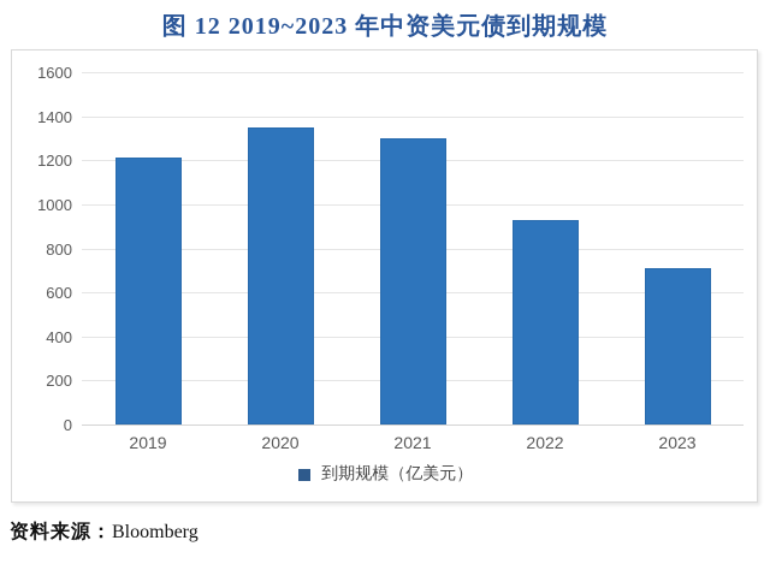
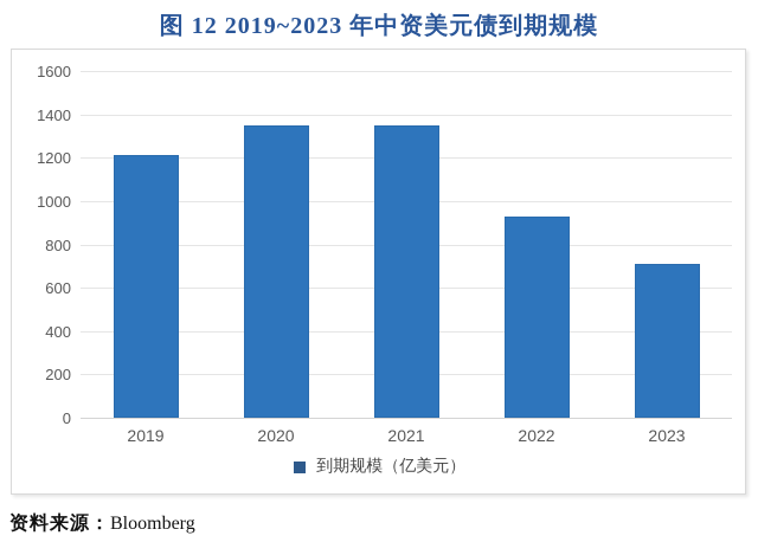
2021: 1300 -> 1350
